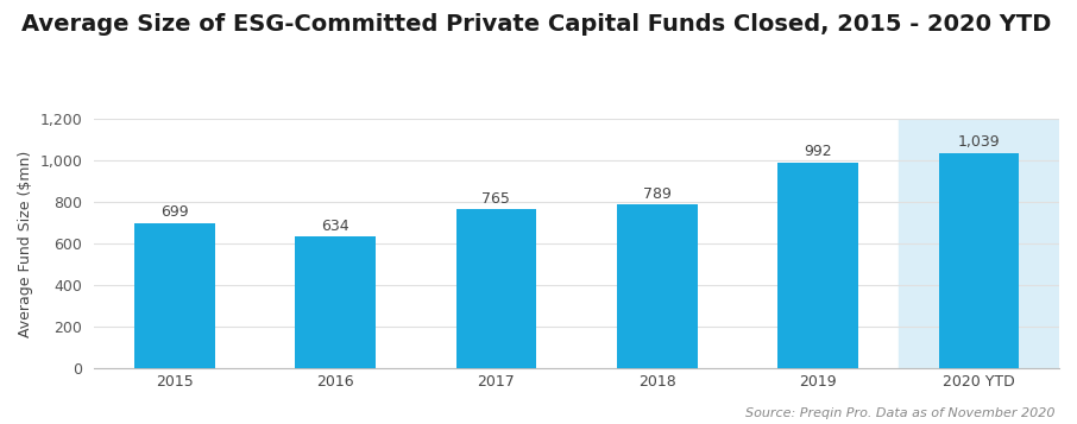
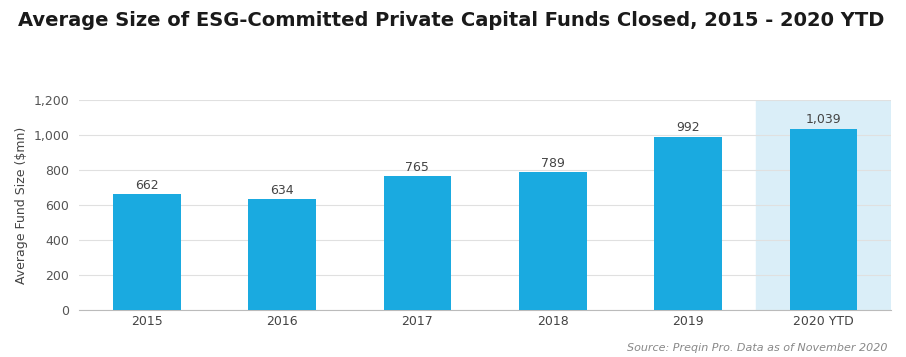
2015: 699 -> 662
